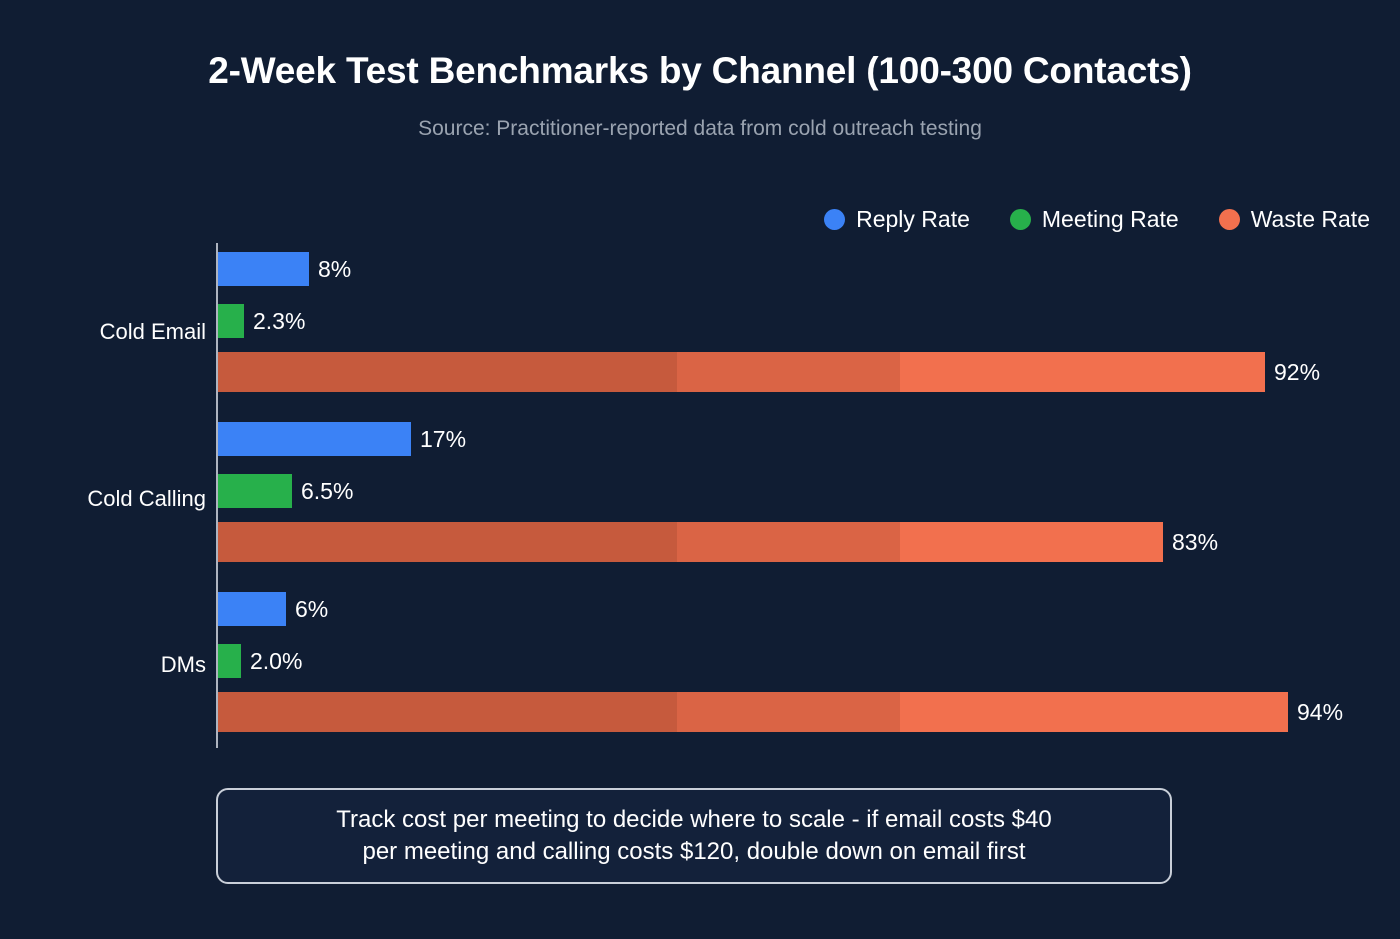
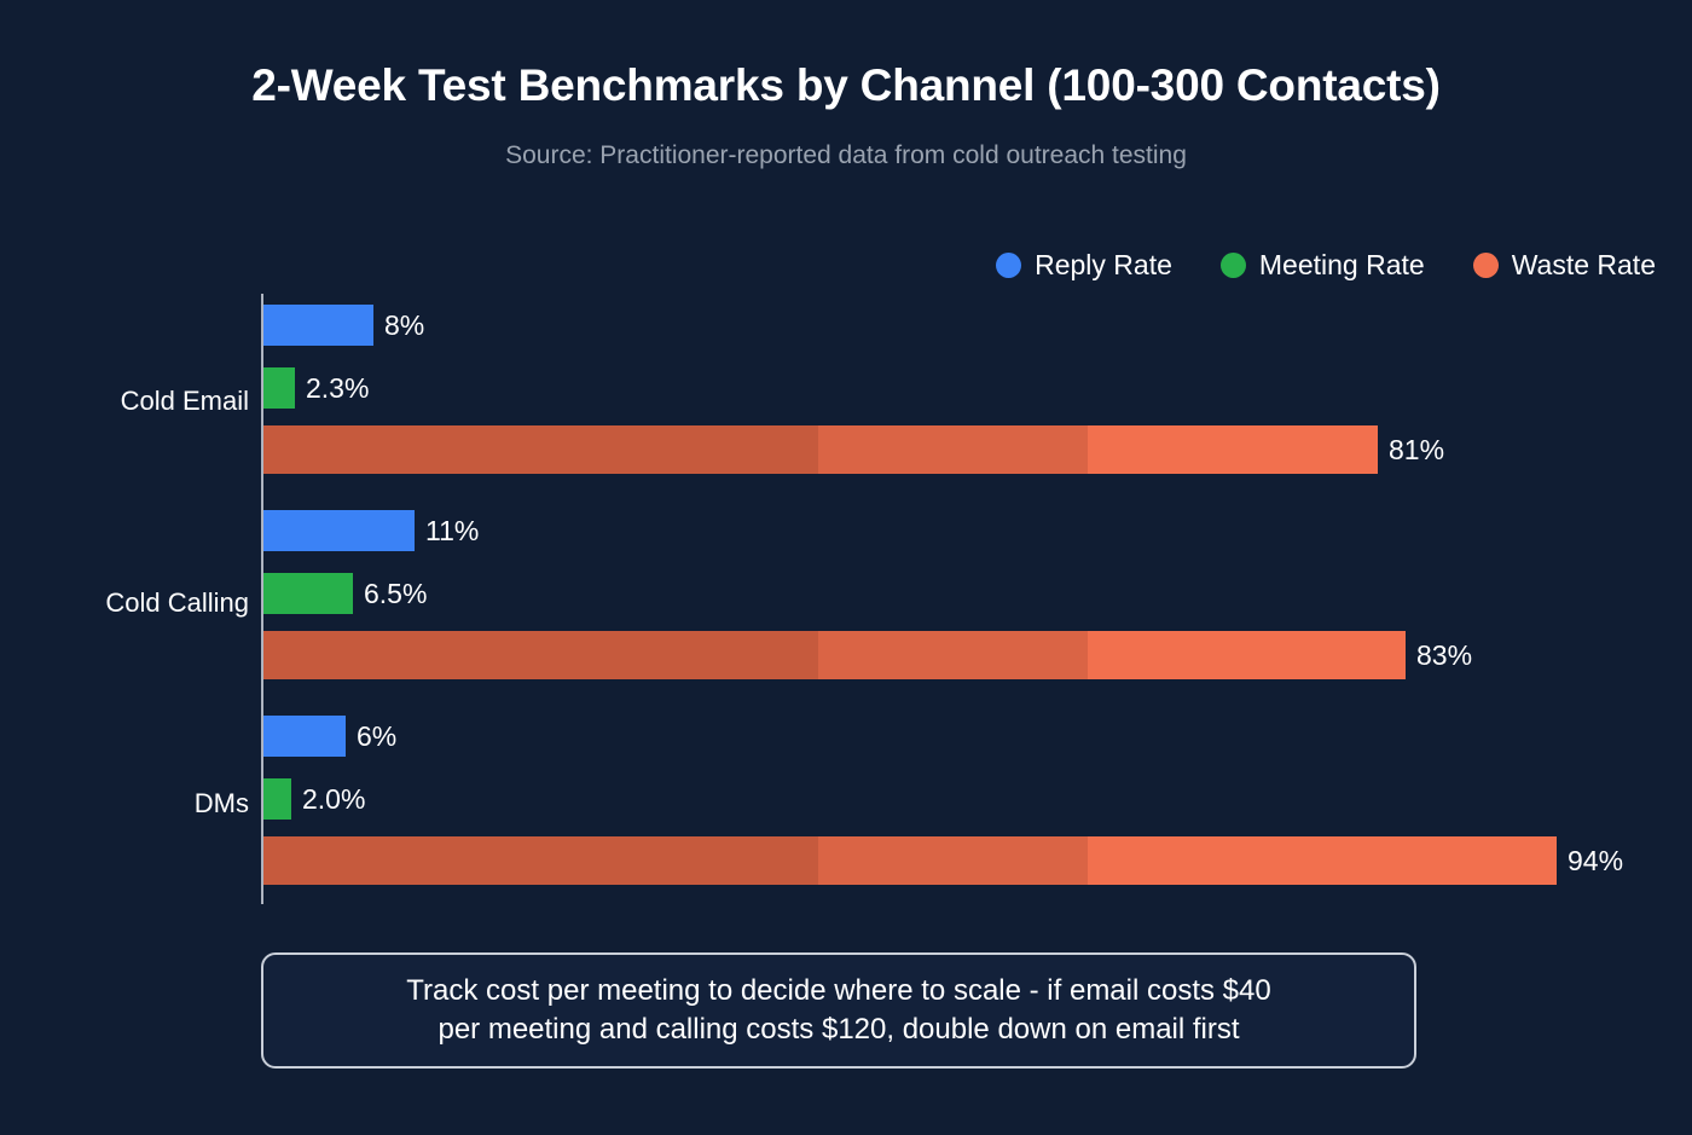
Waste Rate/Cold Email: 92% -> 81%
Reply Rate/Cold Calling: 17% -> 11%
